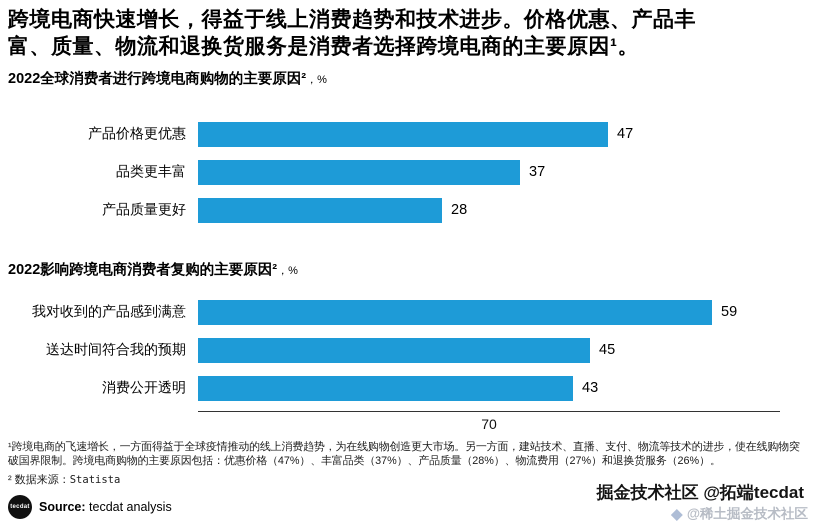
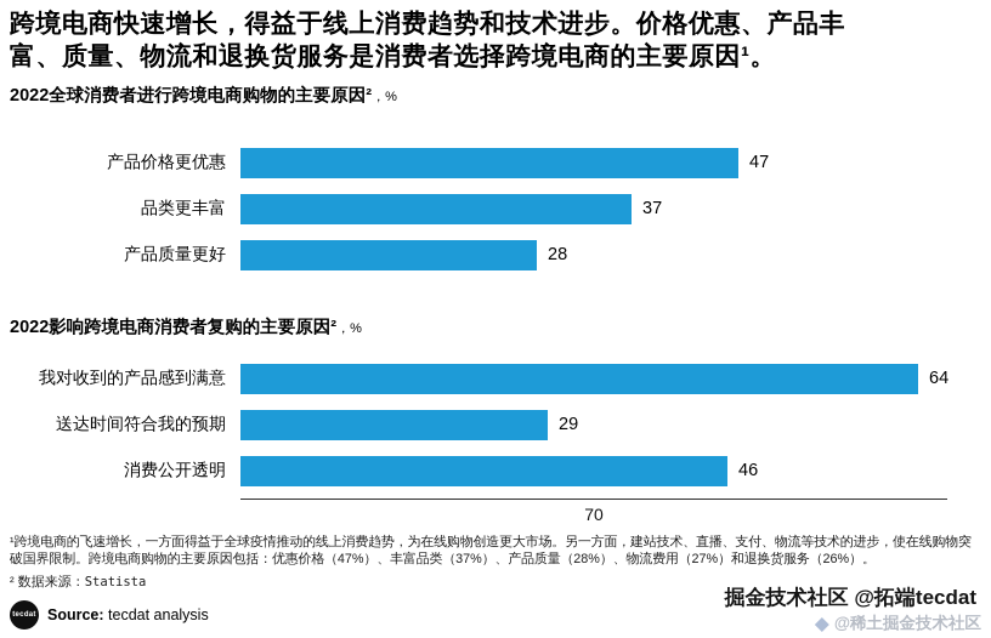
2022影响跨境电商消费者复购的主要原因²/我对收到的产品感到满意: 59 -> 64
2022影响跨境电商消费者复购的主要原因²/送达时间符合我的预期: 45 -> 29
2022影响跨境电商消费者复购的主要原因²/消费公开透明: 43 -> 46
